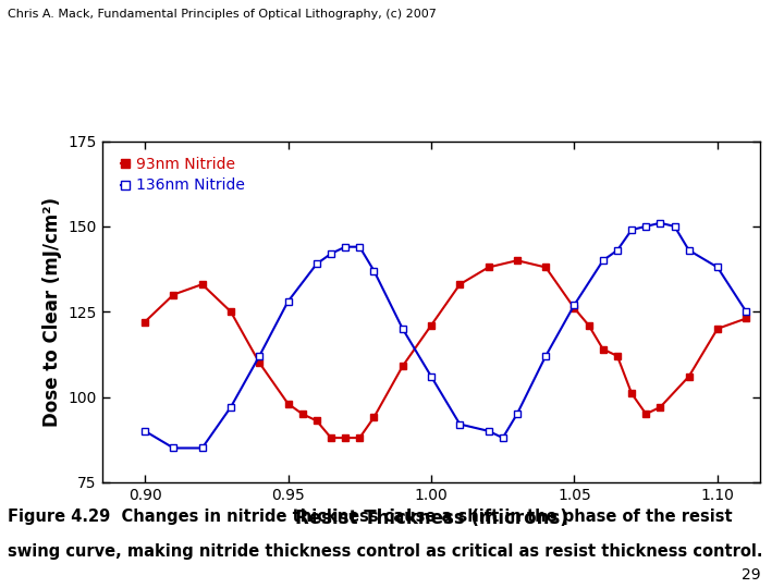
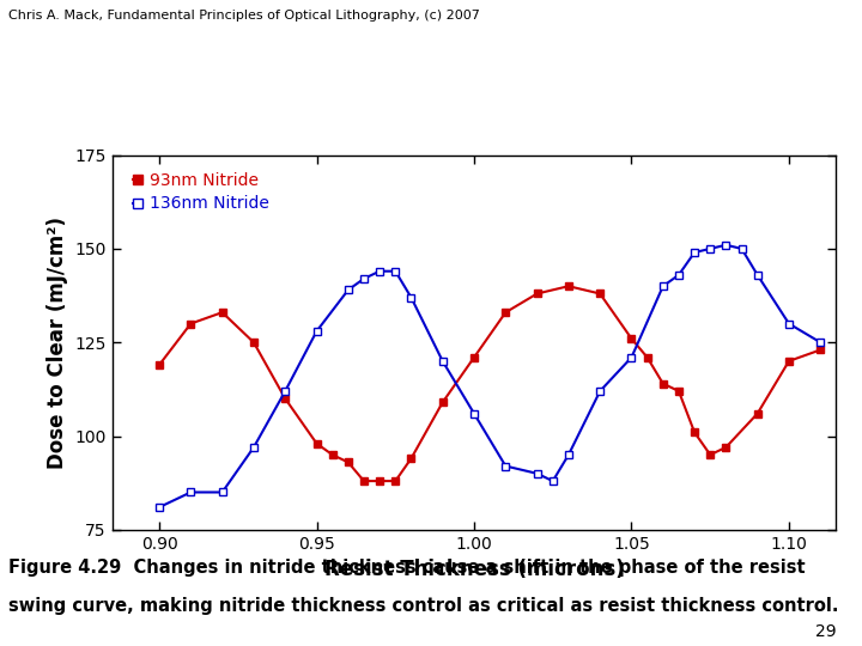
93nm Nitride/0.90: 122 -> 119
136nm Nitride/0.90: 90 -> 81
136nm Nitride/1.05: 127 -> 121
136nm Nitride/1.10: 138 -> 130
